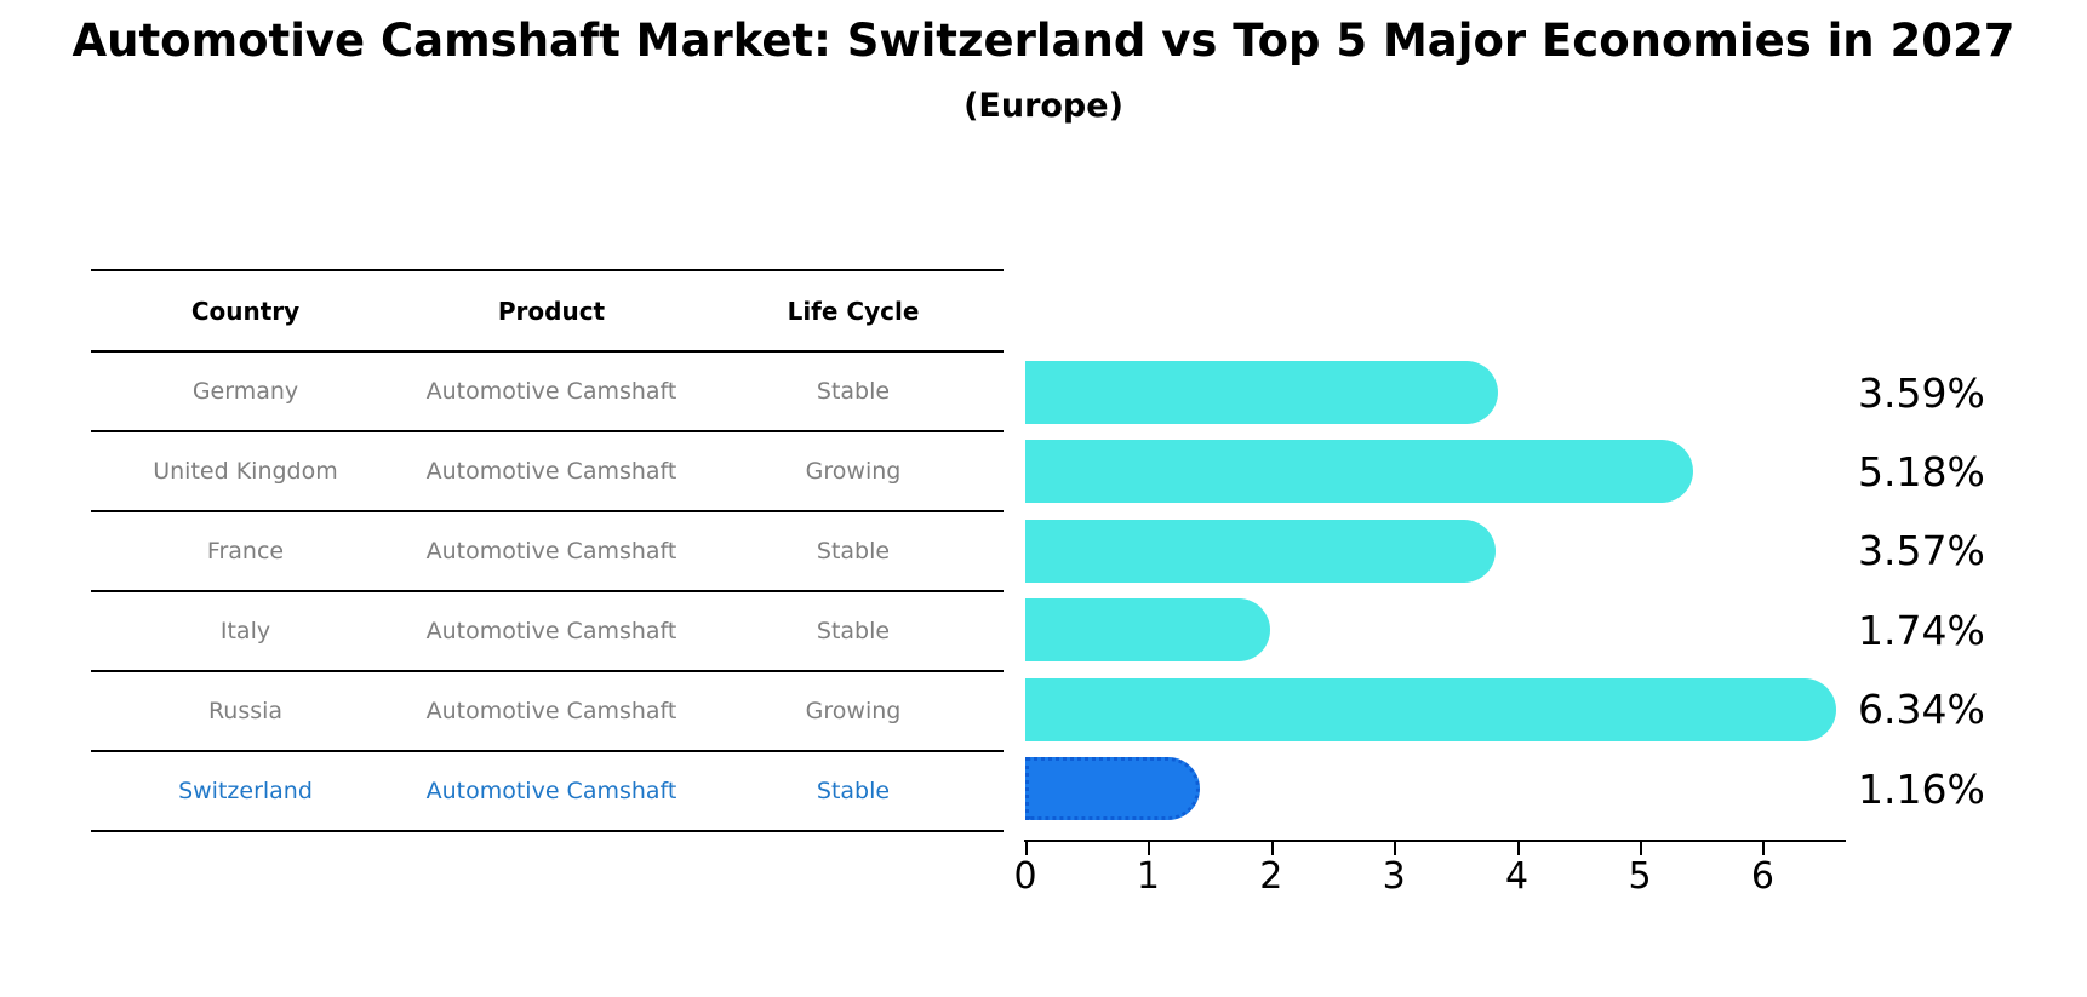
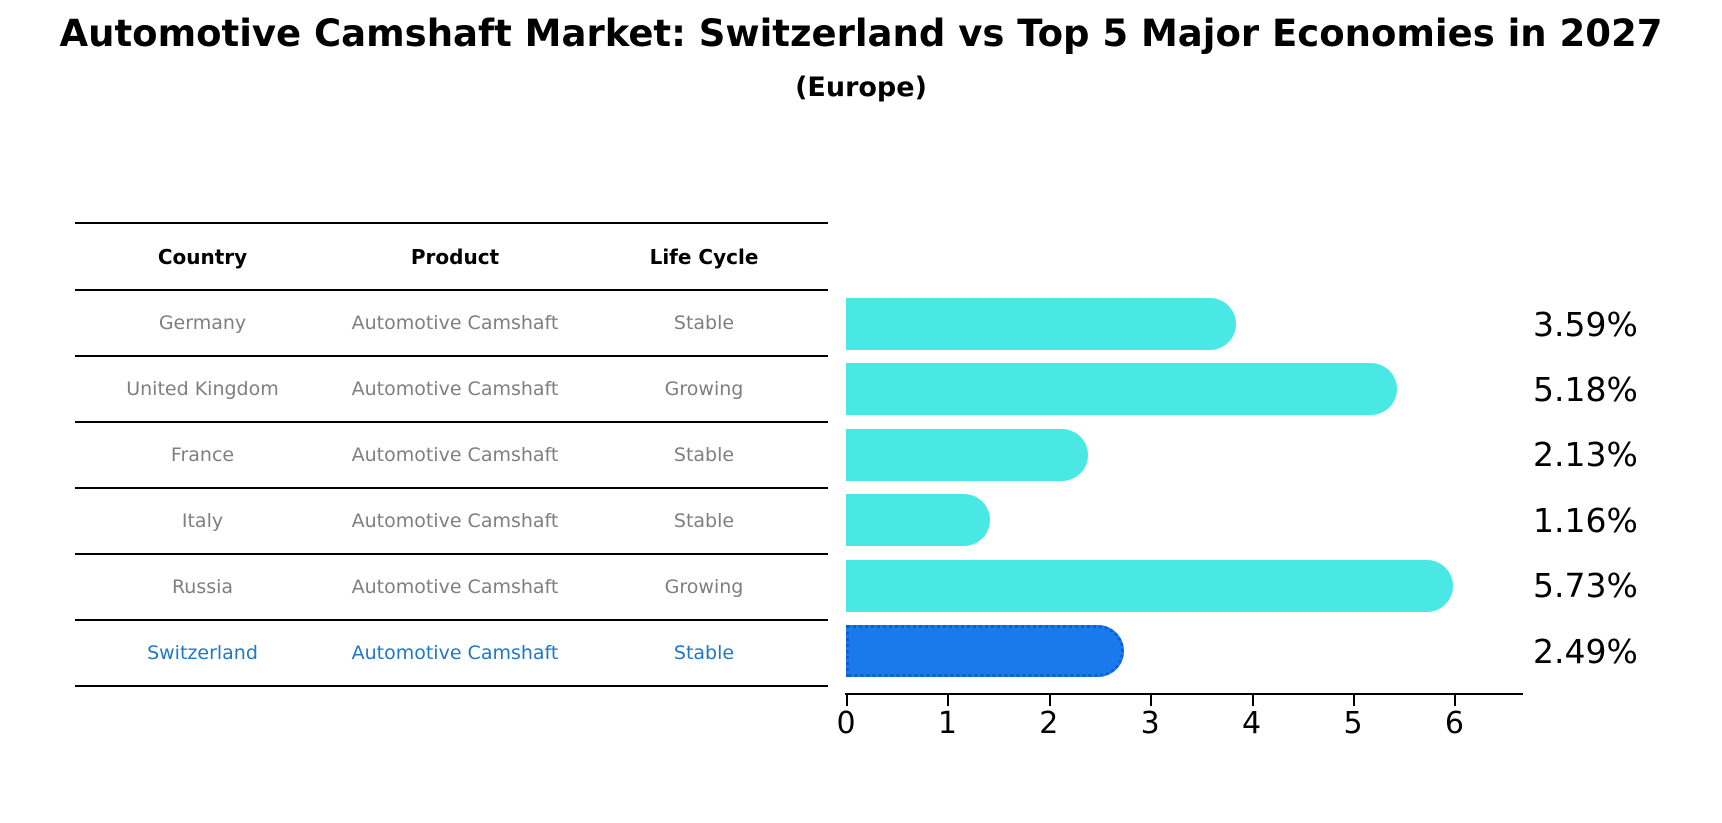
France: 3.57% -> 2.13%
Italy: 1.74% -> 1.16%
Russia: 6.34% -> 5.73%
Switzerland: 1.16% -> 2.49%
